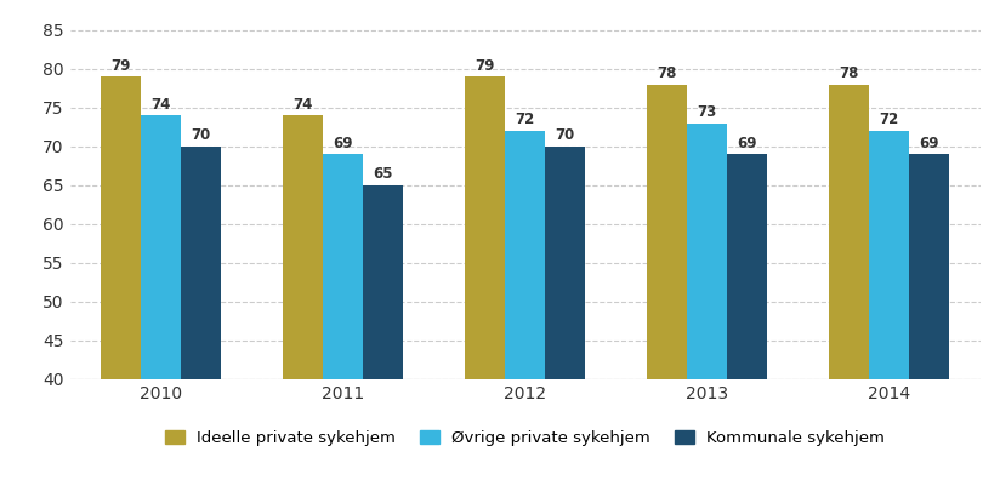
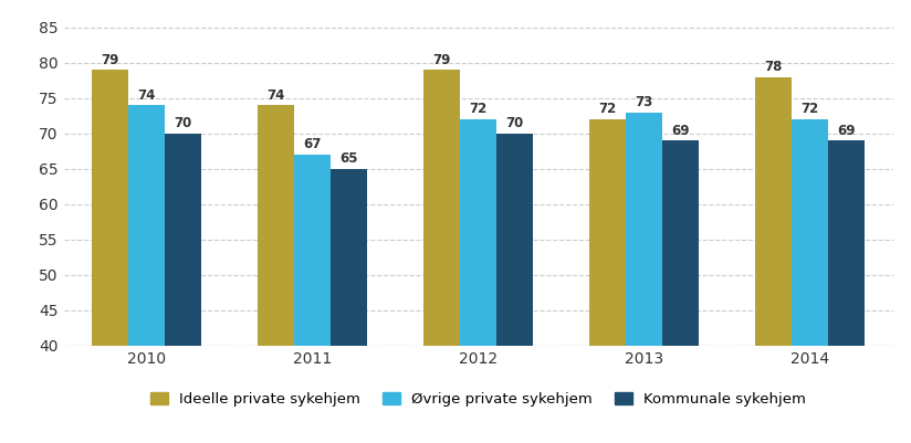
Øvrige private sykehjem/2011: 69 -> 67
Ideelle private sykehjem/2013: 78 -> 72
